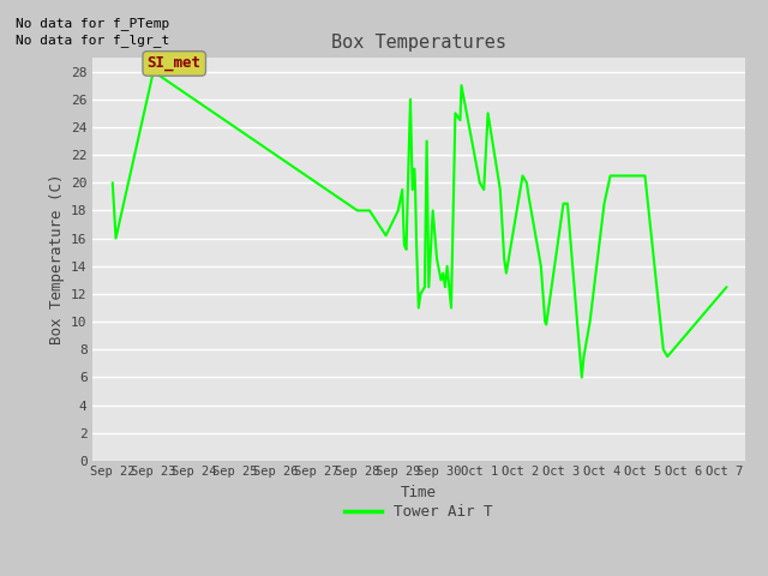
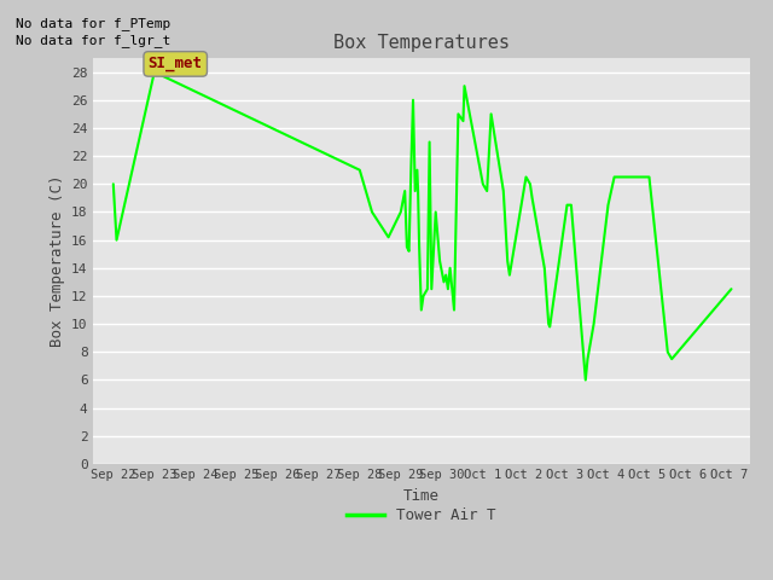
Sep 28: 18.0 -> 21.0
